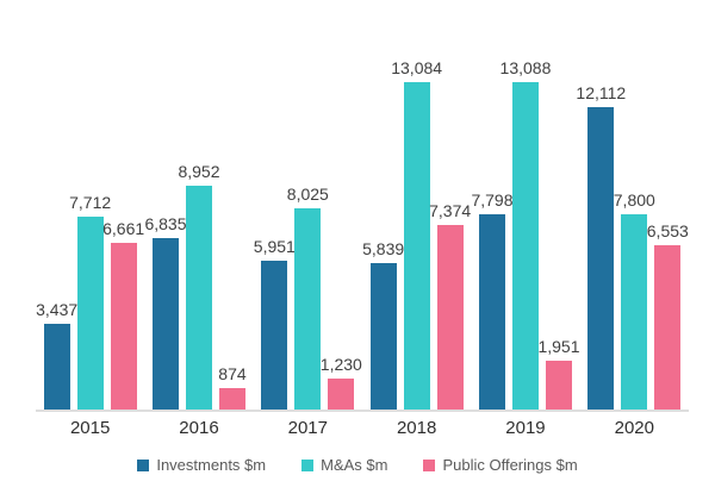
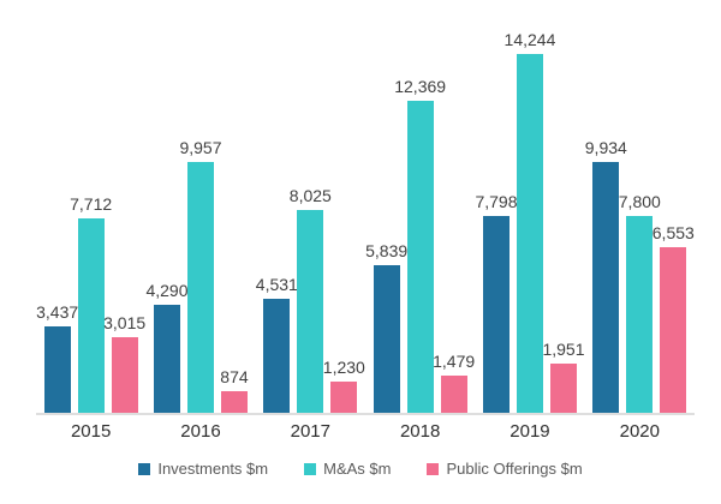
Public Offerings $m/2015: 6,661 -> 3,015
Investments $m/2016: 6,835 -> 4,290
M&As $m/2016: 8,952 -> 9,957
Investments $m/2017: 5,951 -> 4,531
M&As $m/2018: 13,084 -> 12,369
Public Offerings $m/2018: 7,374 -> 1,479
M&As $m/2019: 13,088 -> 14,244
Investments $m/2020: 12,112 -> 9,934
